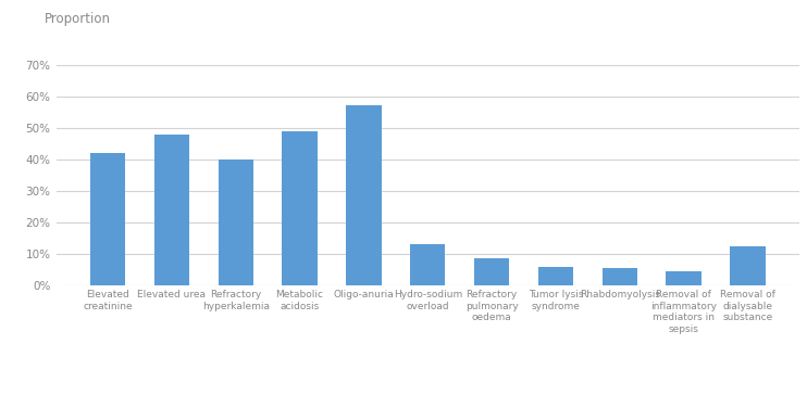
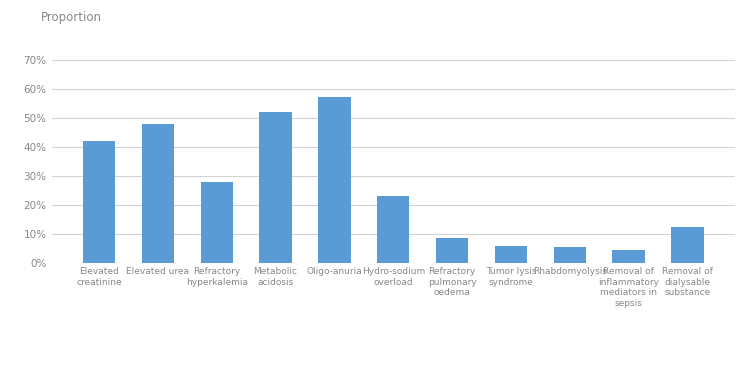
Refractory hyperkalemia: 40.0% -> 28.0%
Metabolic acidosis: 49.0% -> 52.0%
Hydro-sodium overload: 13.0% -> 23.0%
